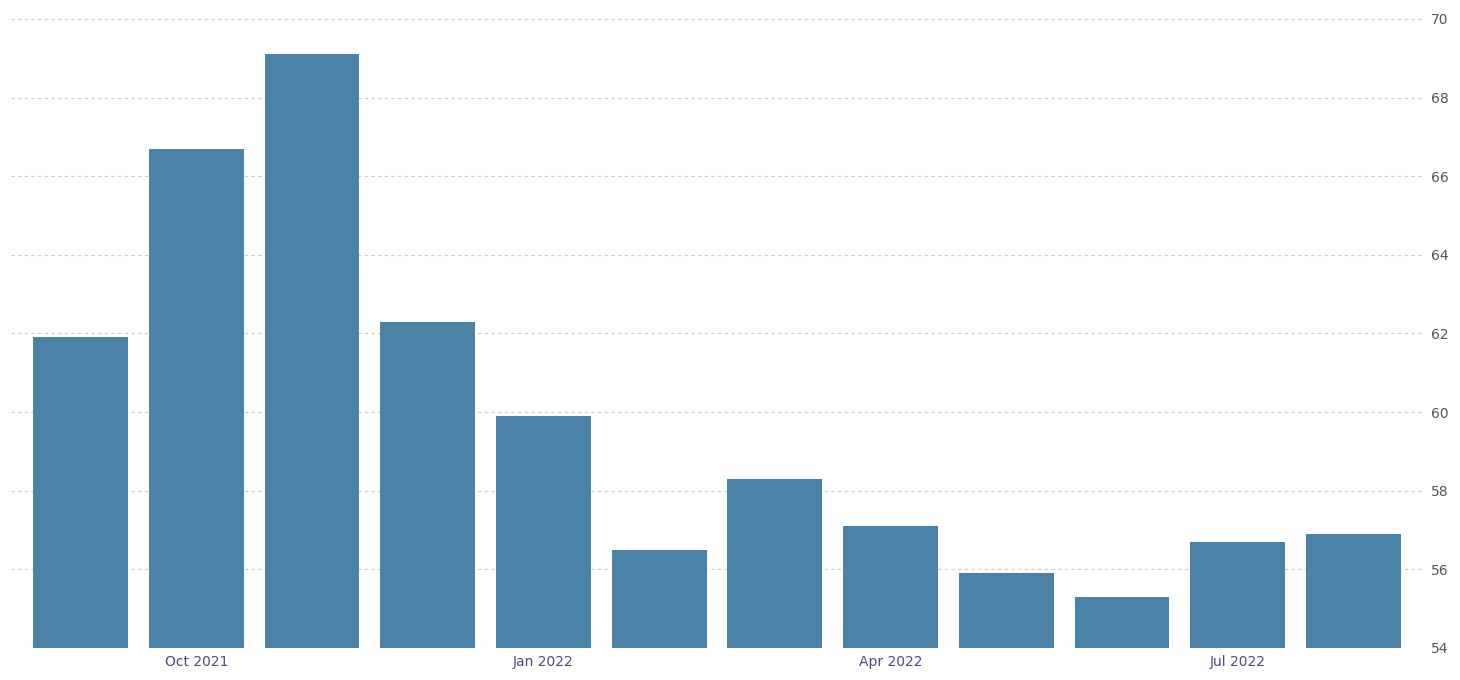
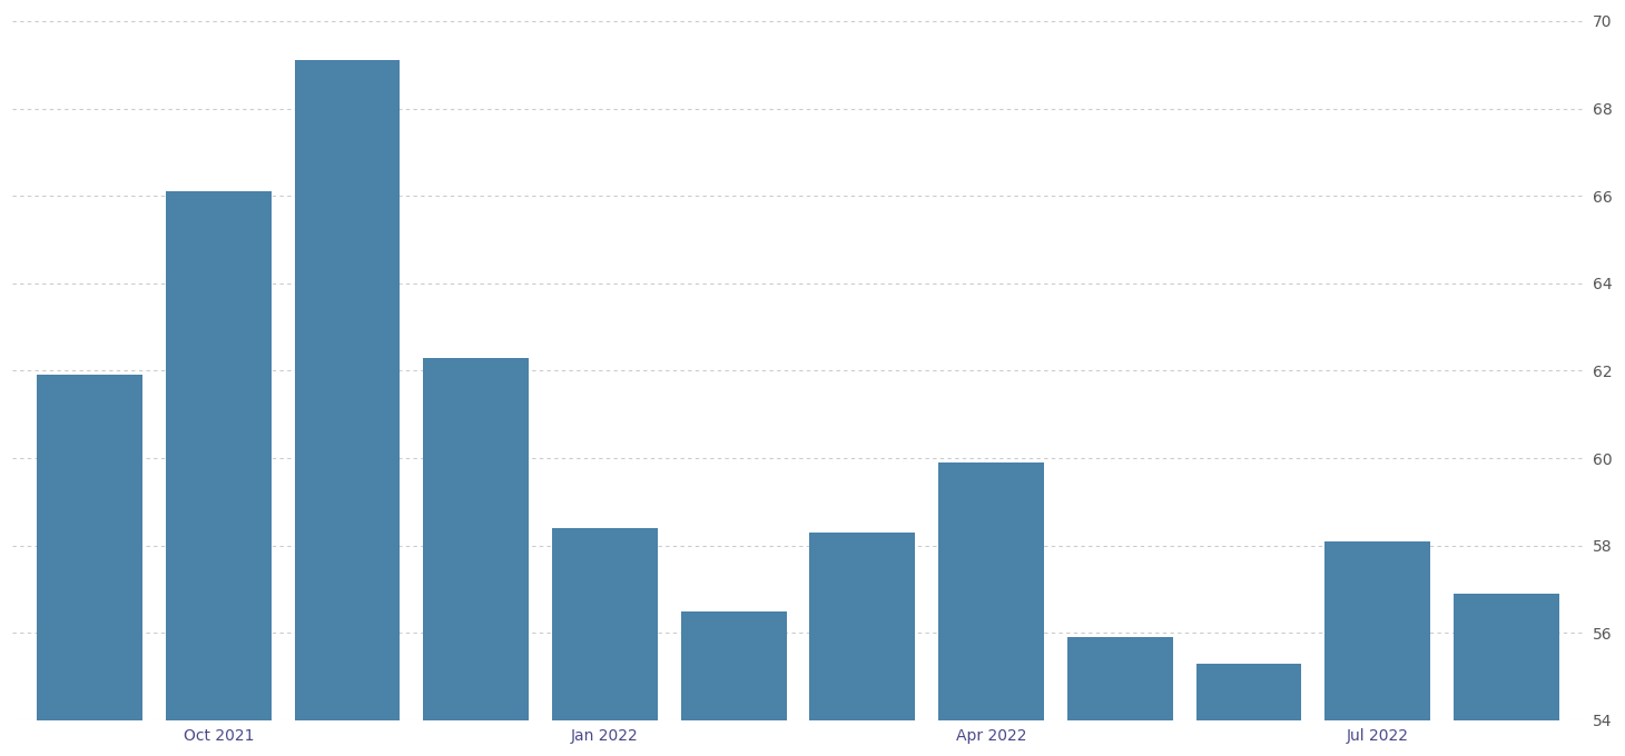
Oct 2021: 66.7 -> 66.1
Jan 2022: 59.9 -> 58.4
Apr 2022: 57.1 -> 59.9
Jul 2022: 56.7 -> 58.1
